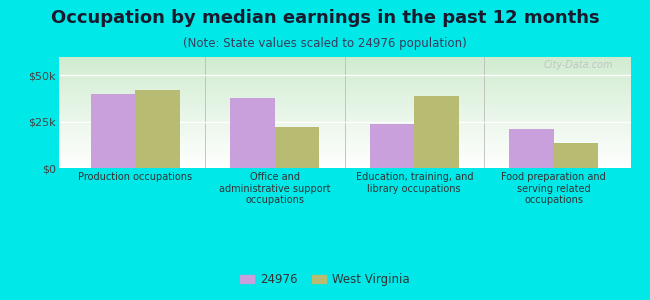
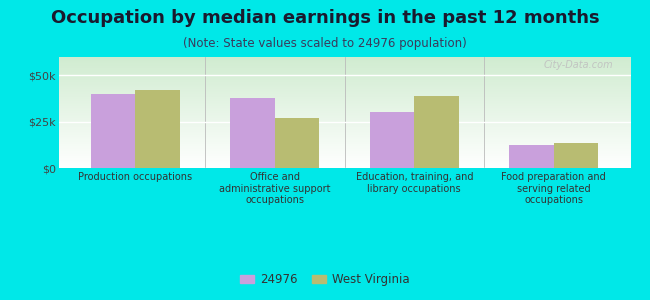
West Virginia/Office and administrative support occupations: $22k -> $27k
24976/Education, training, and library occupations: $24k -> $30k
24976/Food preparation and serving related occupations: $21k -> $12k
